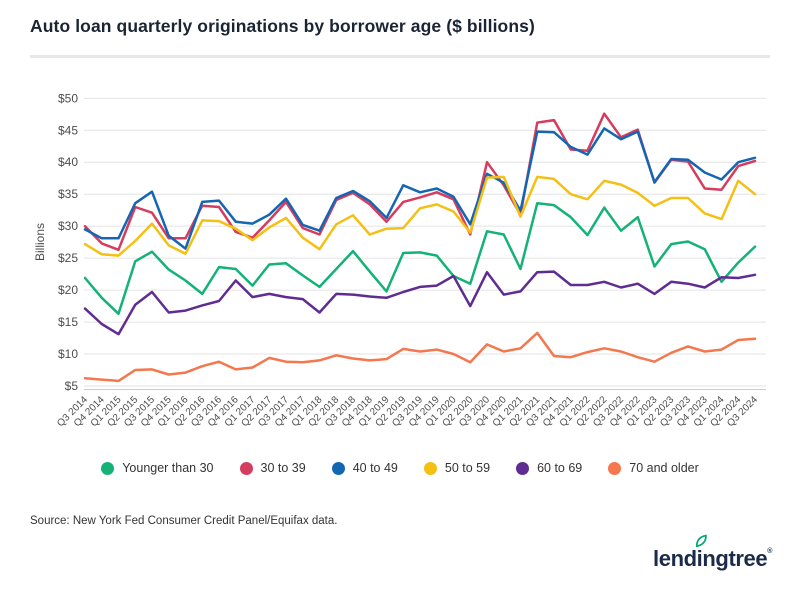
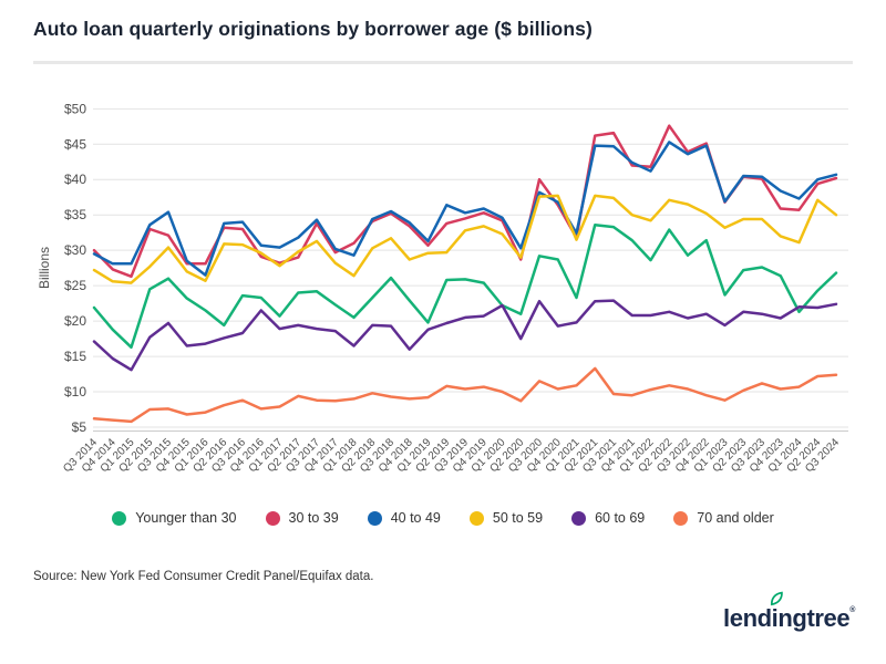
30 to 39/Q2 2017: $31 -> $29
30 to 39/Q1 2018: $29 -> $31
60 to 69/Q4 2018: $19 -> $16
